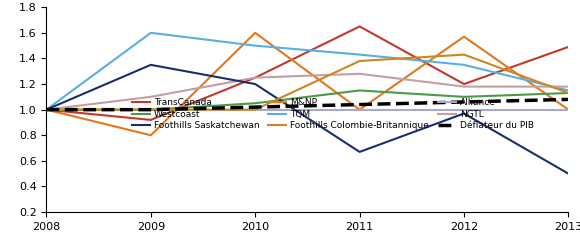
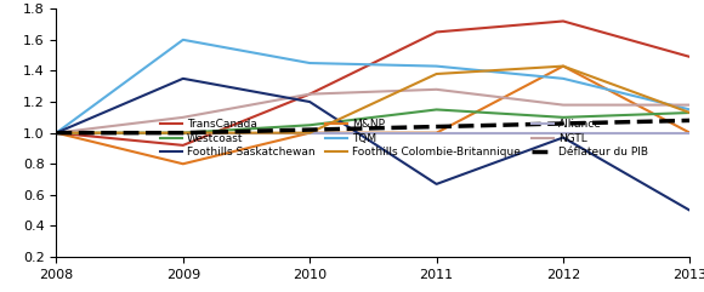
M&NP/2010: 1.60 -> 1.00
TQM/2010: 1.50 -> 1.45
TransCanada/2012: 1.20 -> 1.72
M&NP/2012: 1.57 -> 1.43
